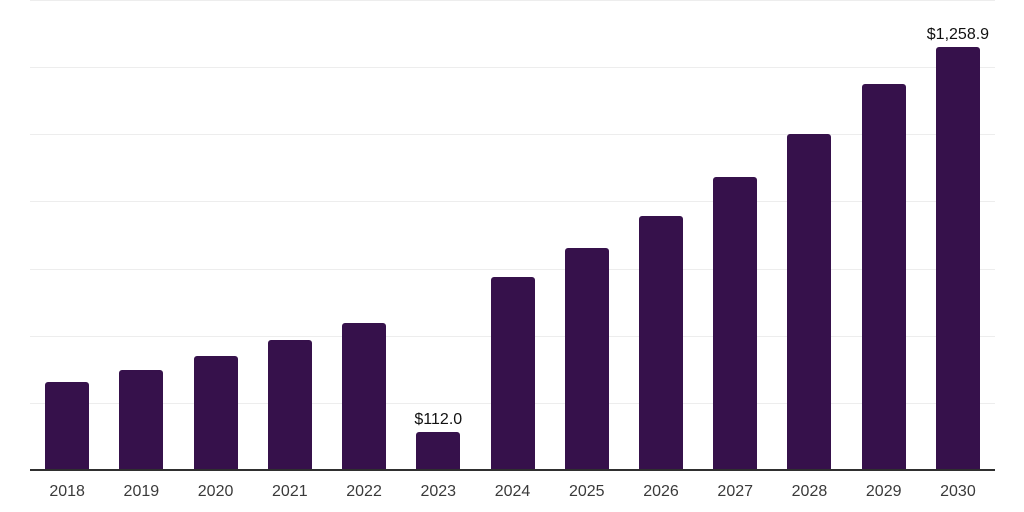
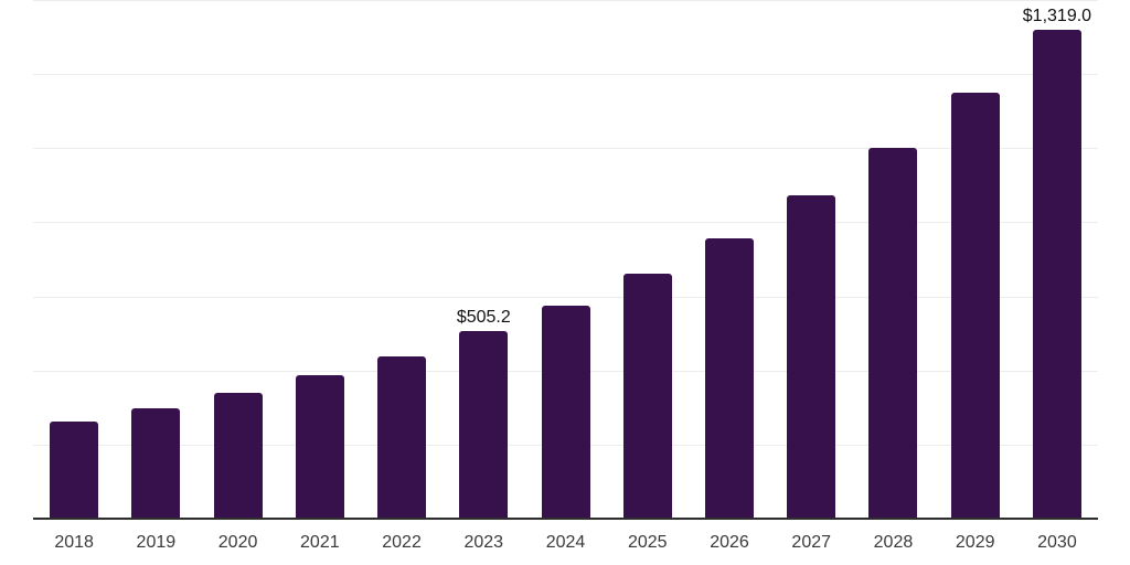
2023: $112.0 -> $505.2
2030: $1,258.9 -> $1,319.0
